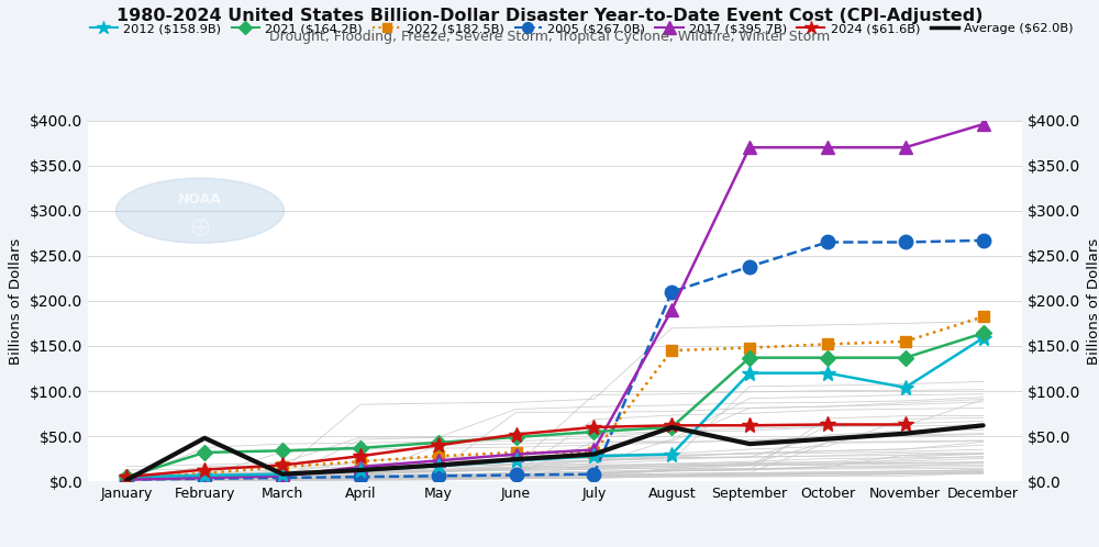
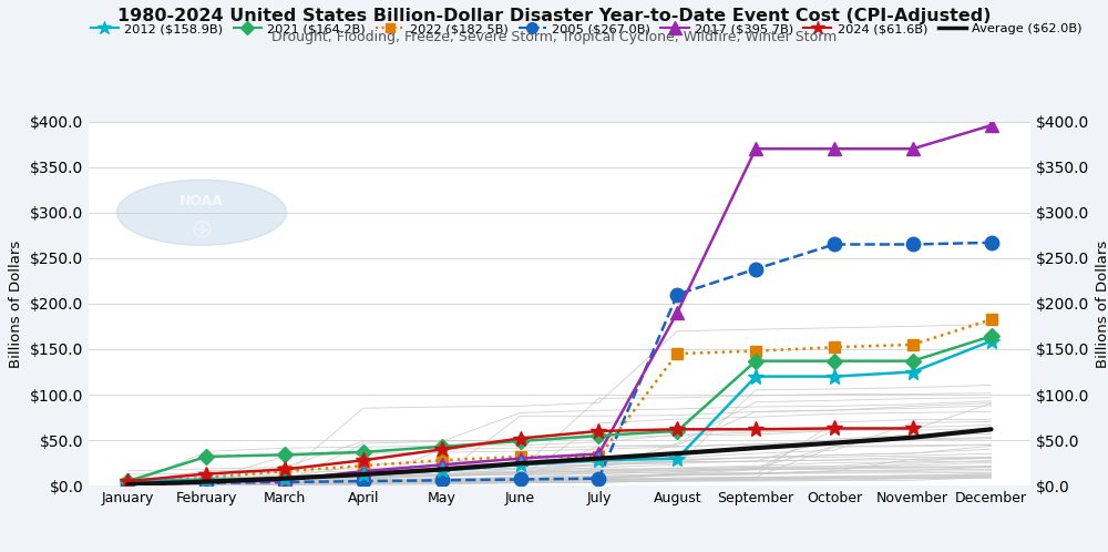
Average ($62.0B)/February: $48 -> $4
Average ($62.0B)/August: $60 -> $36
2012 ($158.9B)/November: $104 -> $125
